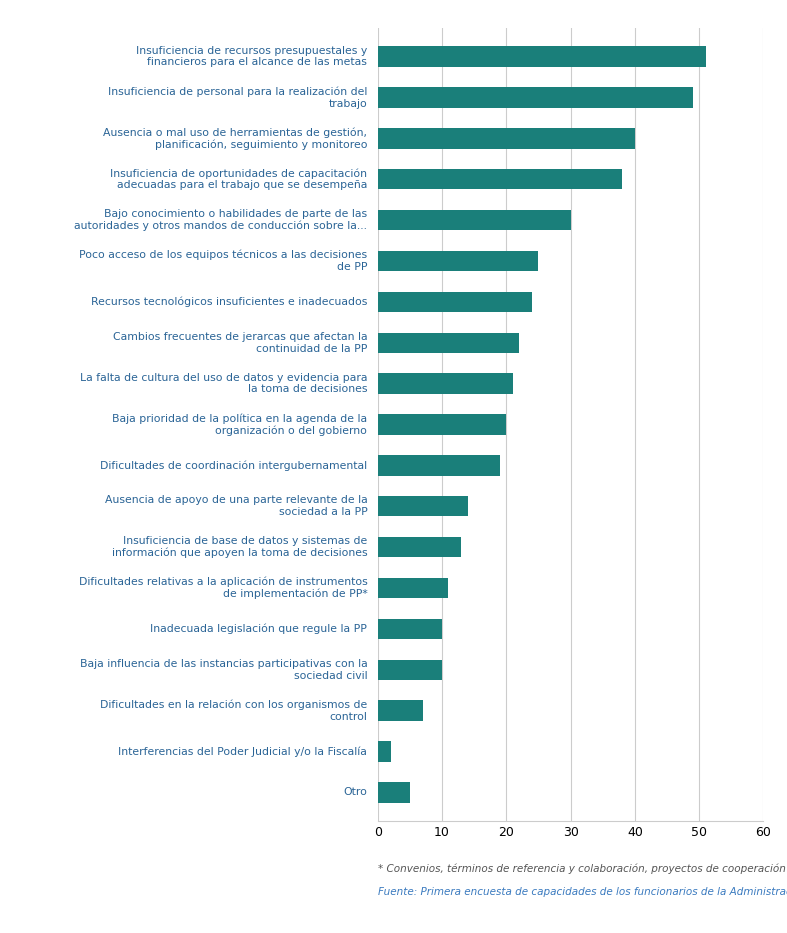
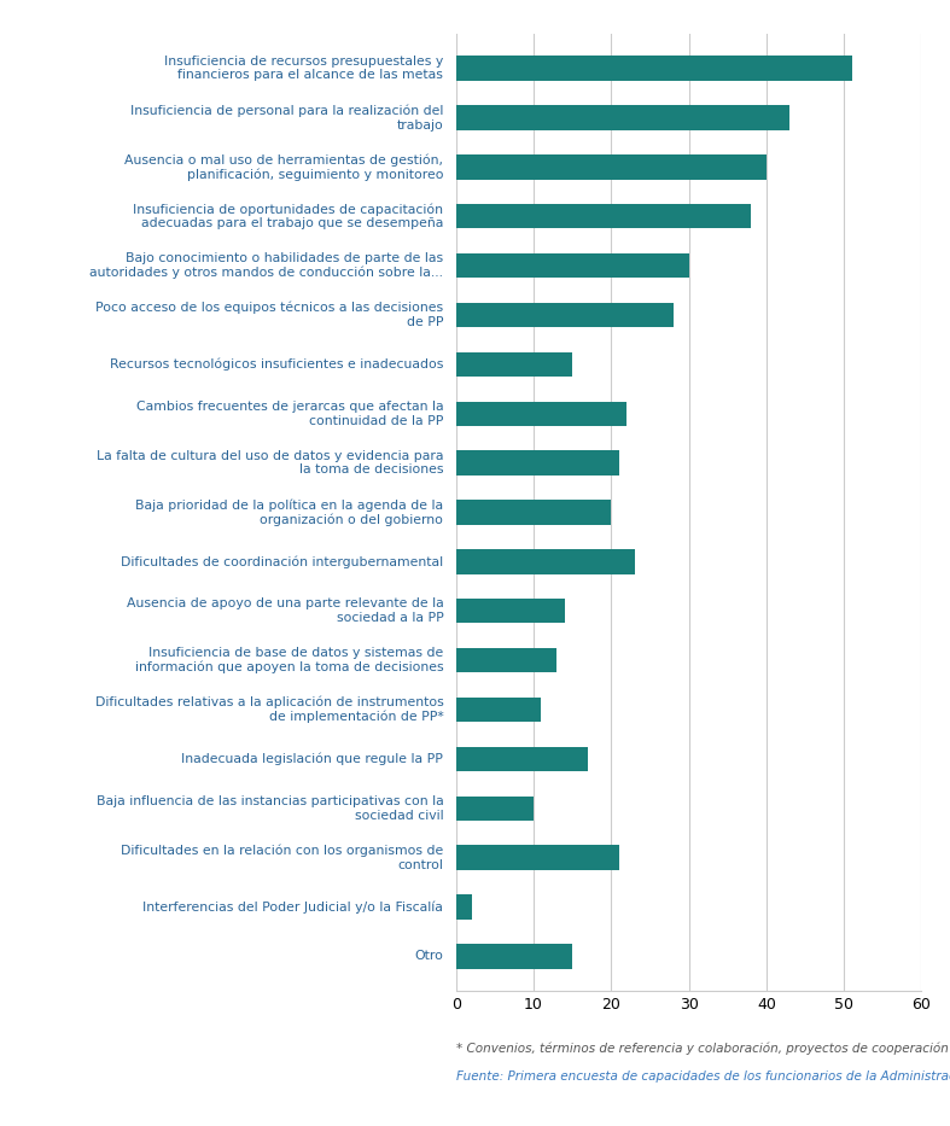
Insuficiencia de personal para la realización del trabajo: 49 -> 43
Poco acceso de los equipos técnicos a las decisiones de PP: 25 -> 28
Recursos tecnológicos insuficientes e inadecuados: 24 -> 15
Dificultades de coordinación intergubernamental: 19 -> 23
Inadecuada legislación que regule la PP: 10 -> 17
Dificultades en la relación con los organismos de control: 7 -> 21
Otro: 5 -> 15
